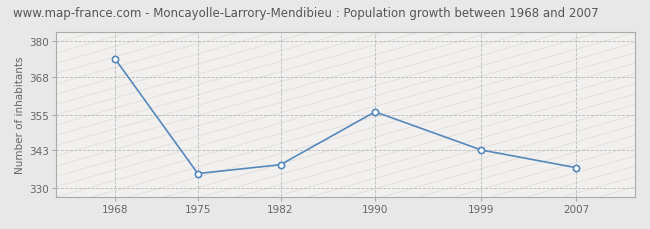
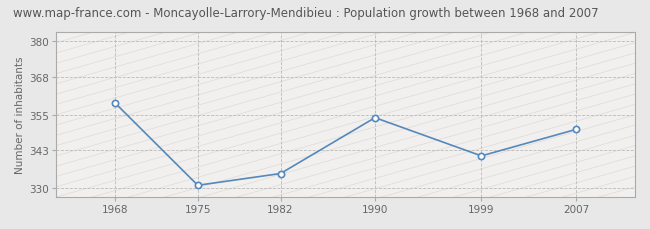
1968: 374 -> 359
1975: 335 -> 331
1982: 338 -> 335
1990: 356 -> 354
1999: 343 -> 341
2007: 337 -> 350
